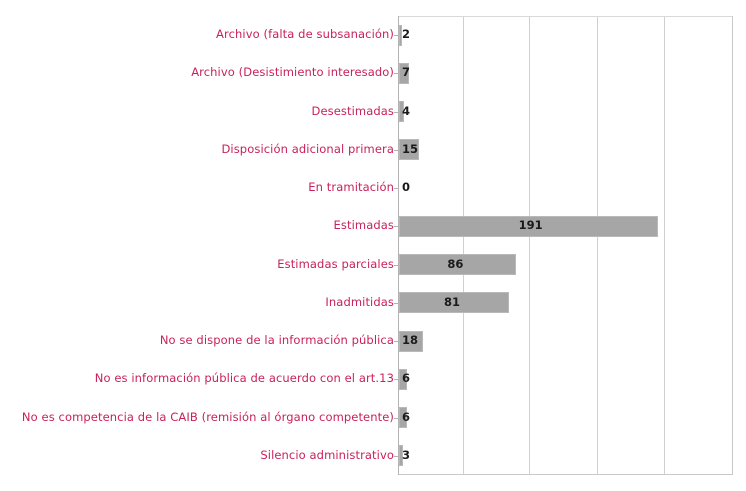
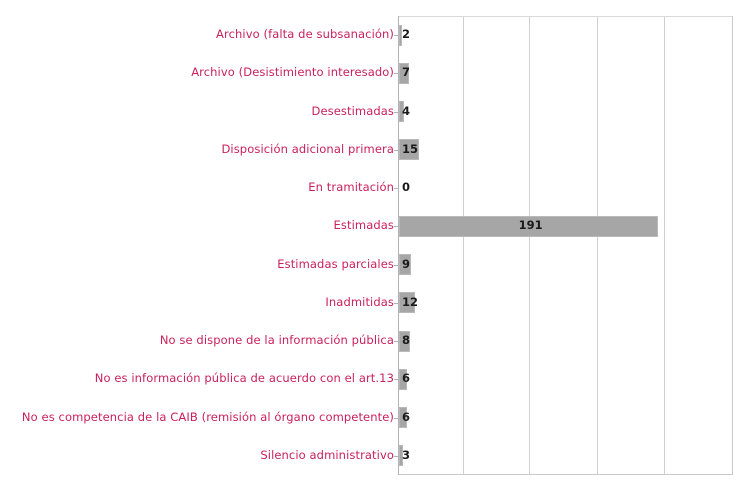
Estimadas parciales: 86 -> 9
Inadmitidas: 81 -> 12
No se dispone de la información pública: 18 -> 8
